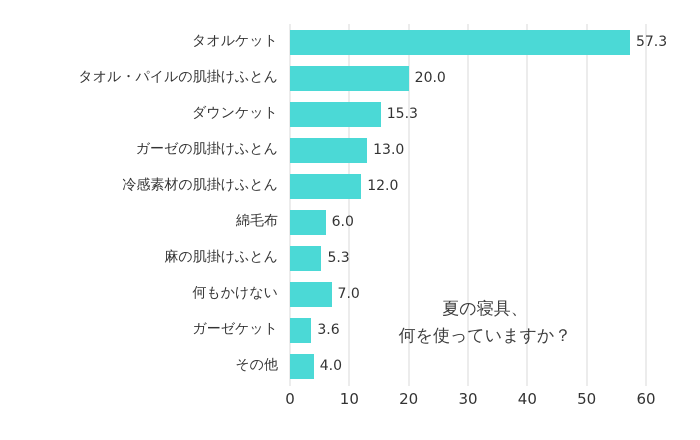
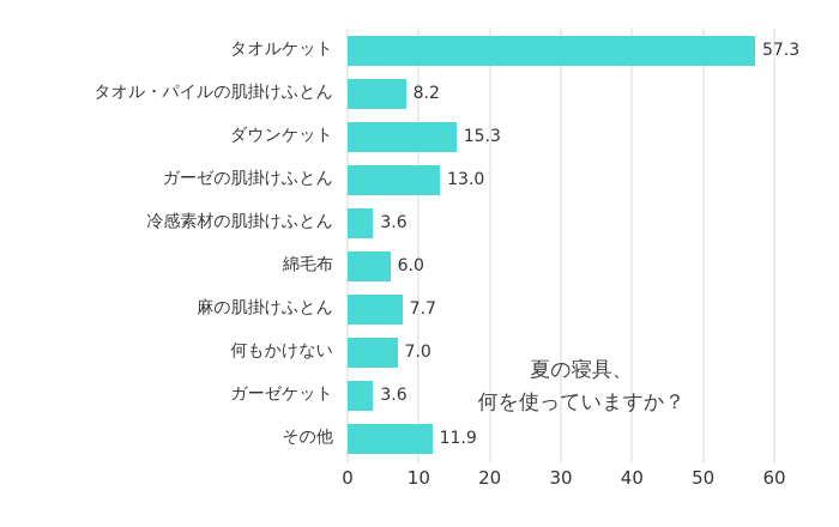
タオル・パイルの肌掛けふとん: 20.0 -> 8.2
冷感素材の肌掛けふとん: 12.0 -> 3.6
麻の肌掛けふとん: 5.3 -> 7.7
その他: 4.0 -> 11.9
